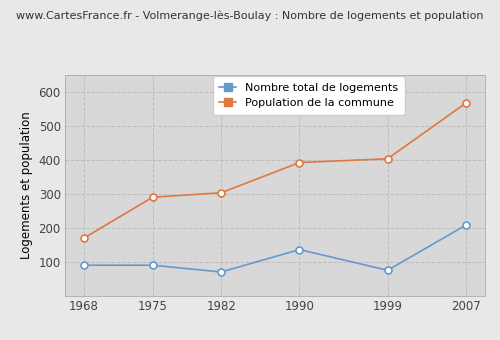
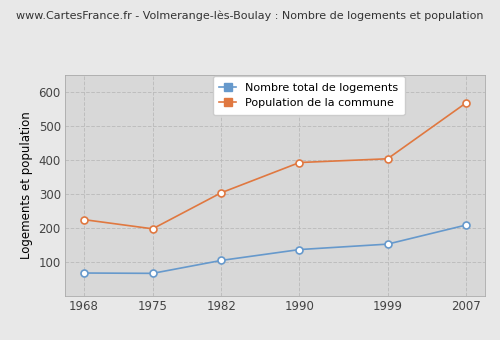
Nombre total de logements/1968: 90 -> 67
Population de la commune/1968: 170 -> 224
Nombre total de logements/1975: 90 -> 66
Population de la commune/1975: 290 -> 197
Nombre total de logements/1982: 70 -> 104
Nombre total de logements/1999: 75 -> 152
